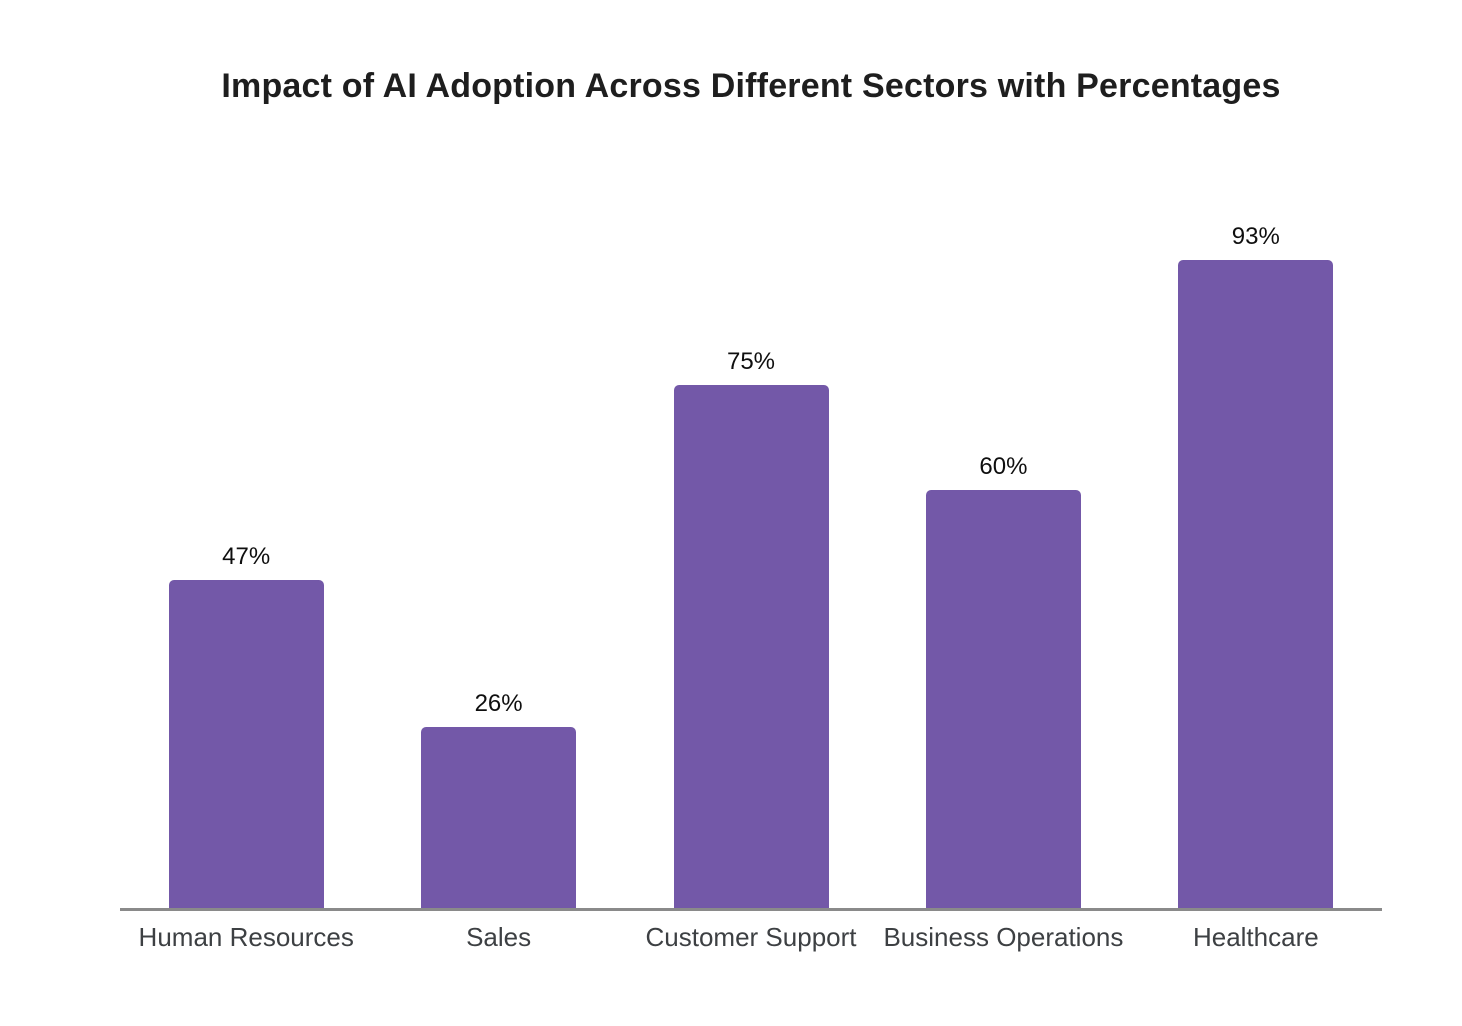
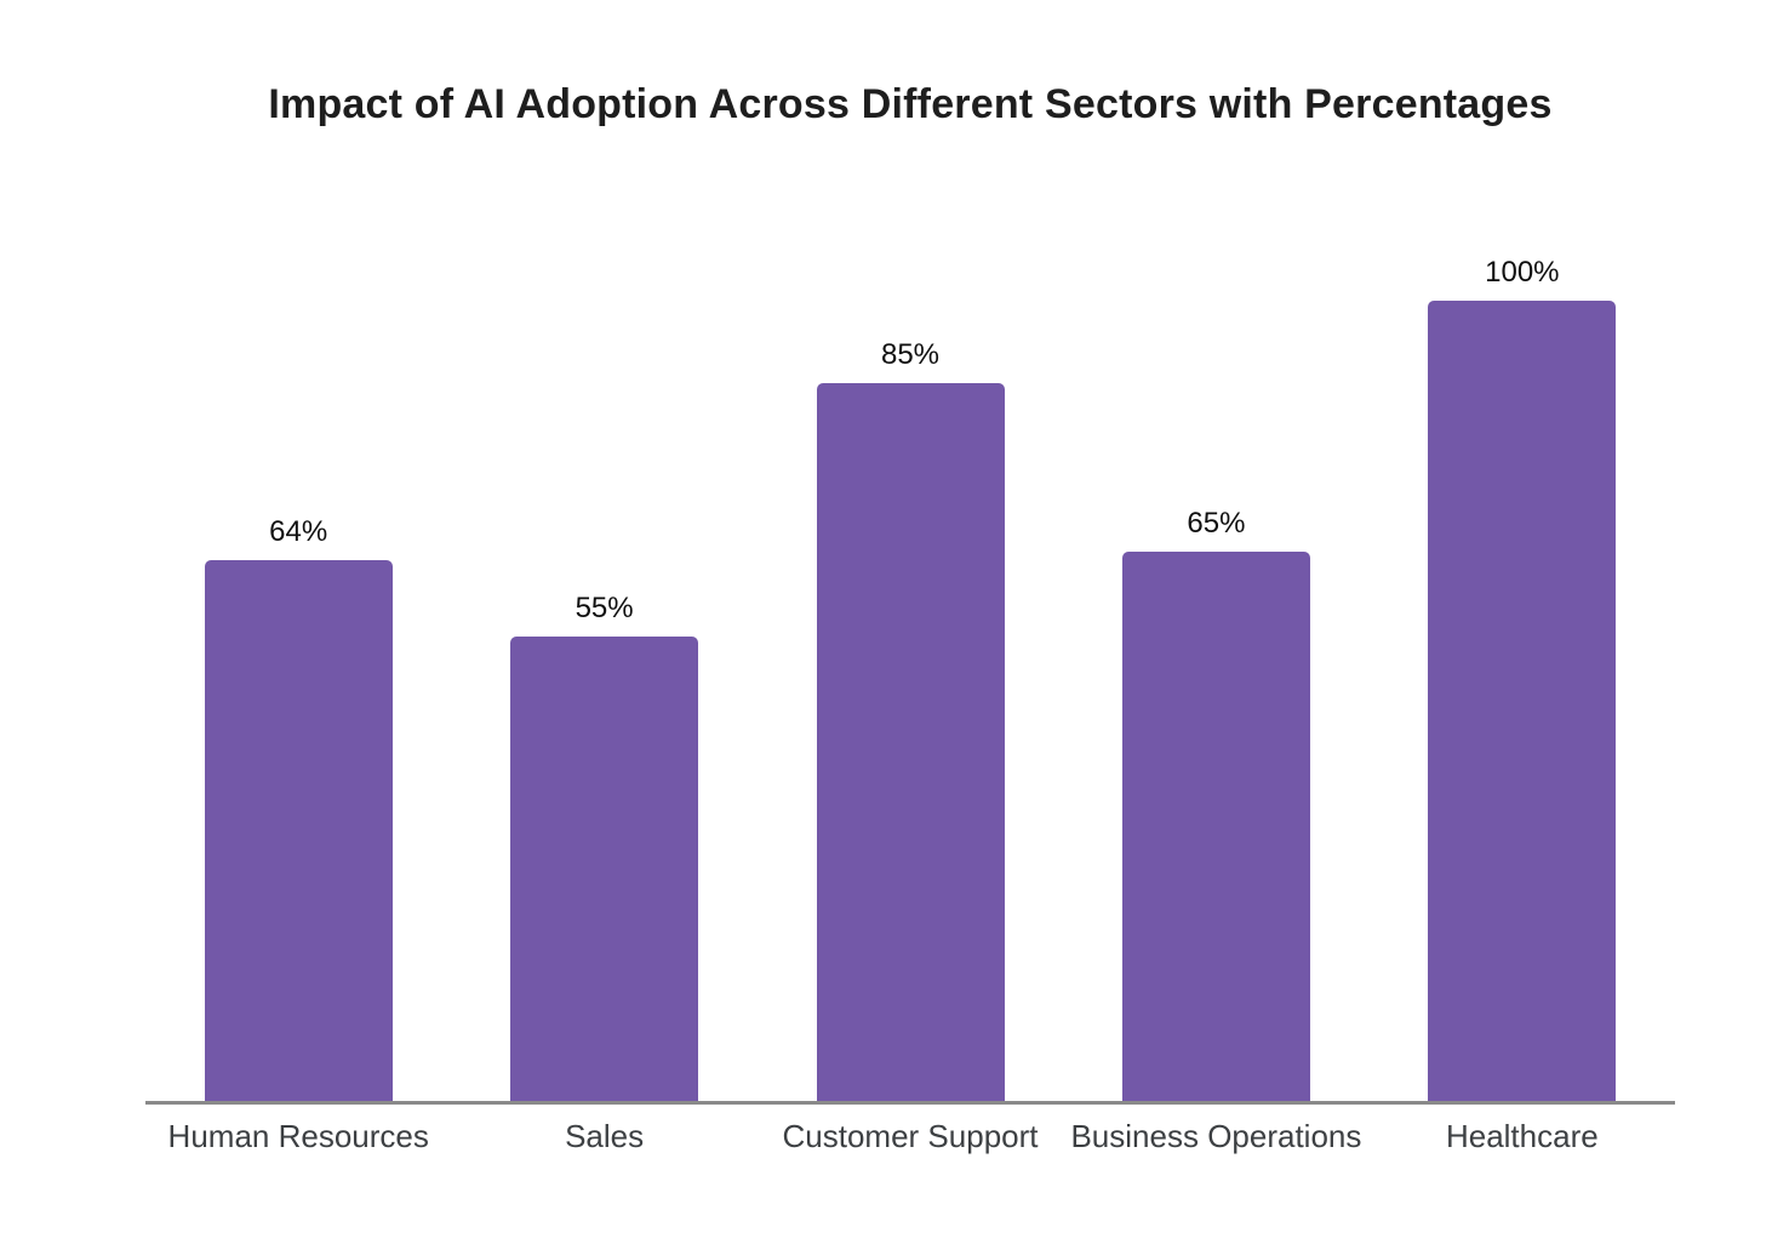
Human Resources: 47% -> 64%
Sales: 26% -> 55%
Customer Support: 75% -> 85%
Business Operations: 60% -> 65%
Healthcare: 93% -> 100%
